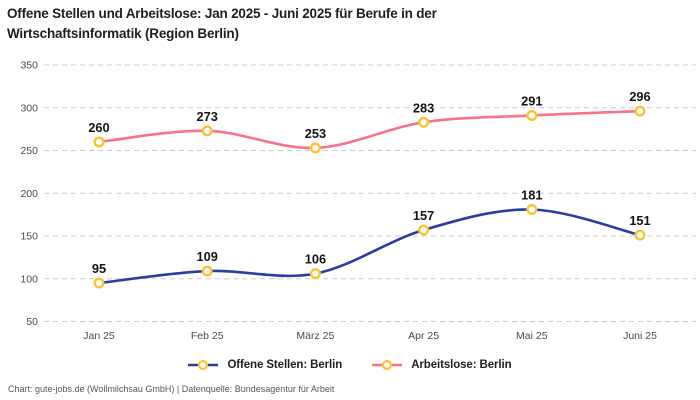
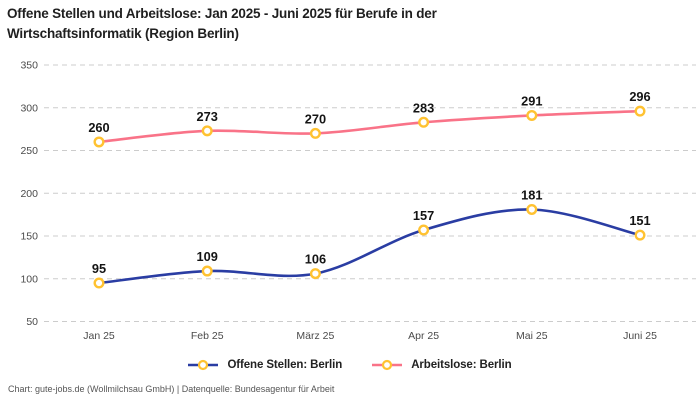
Arbeitslose: Berlin/März 25: 253 -> 270
